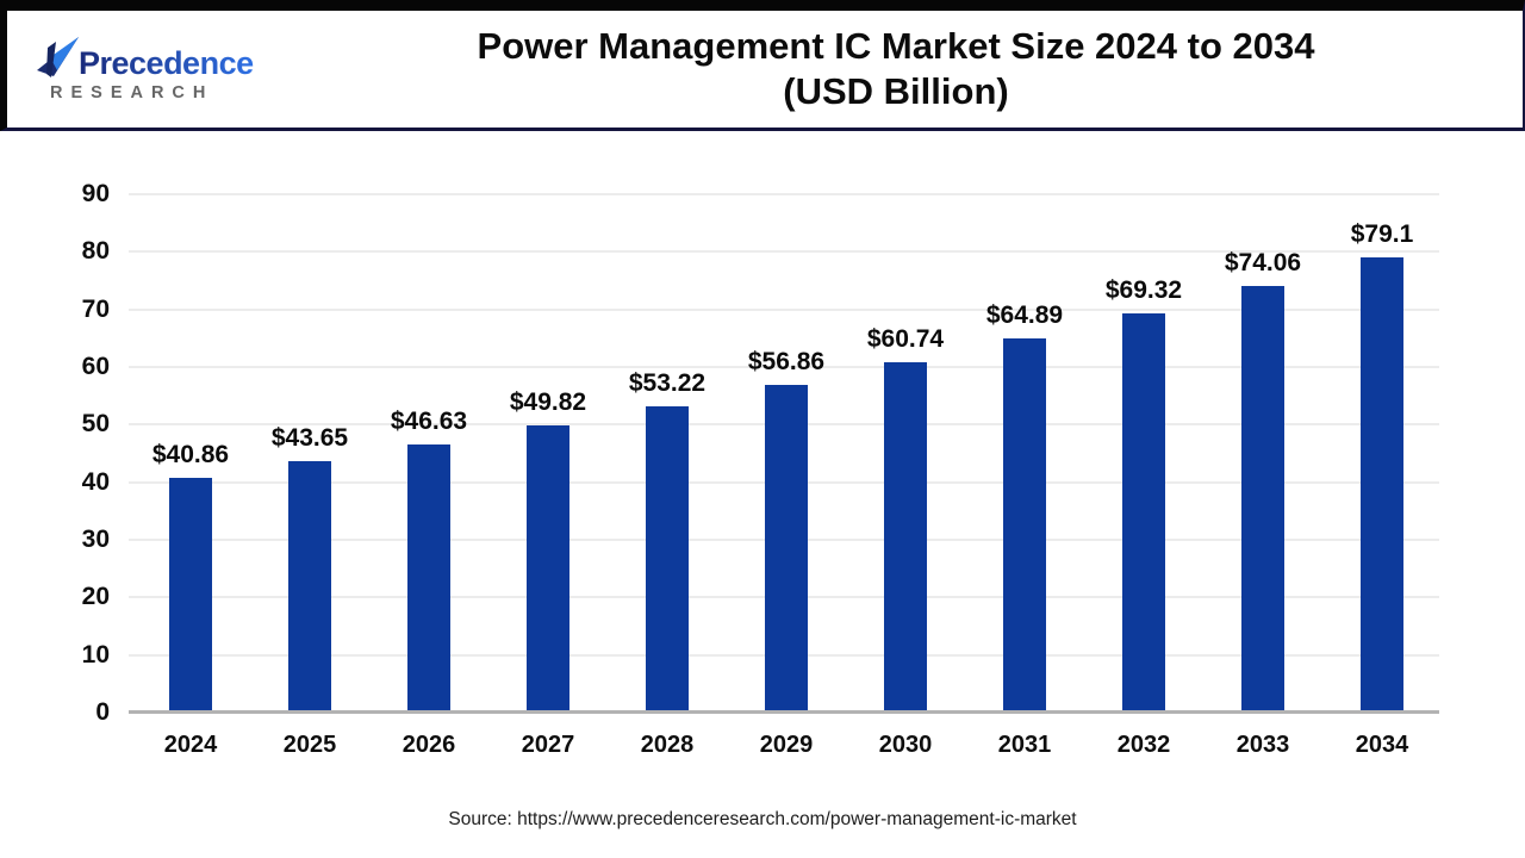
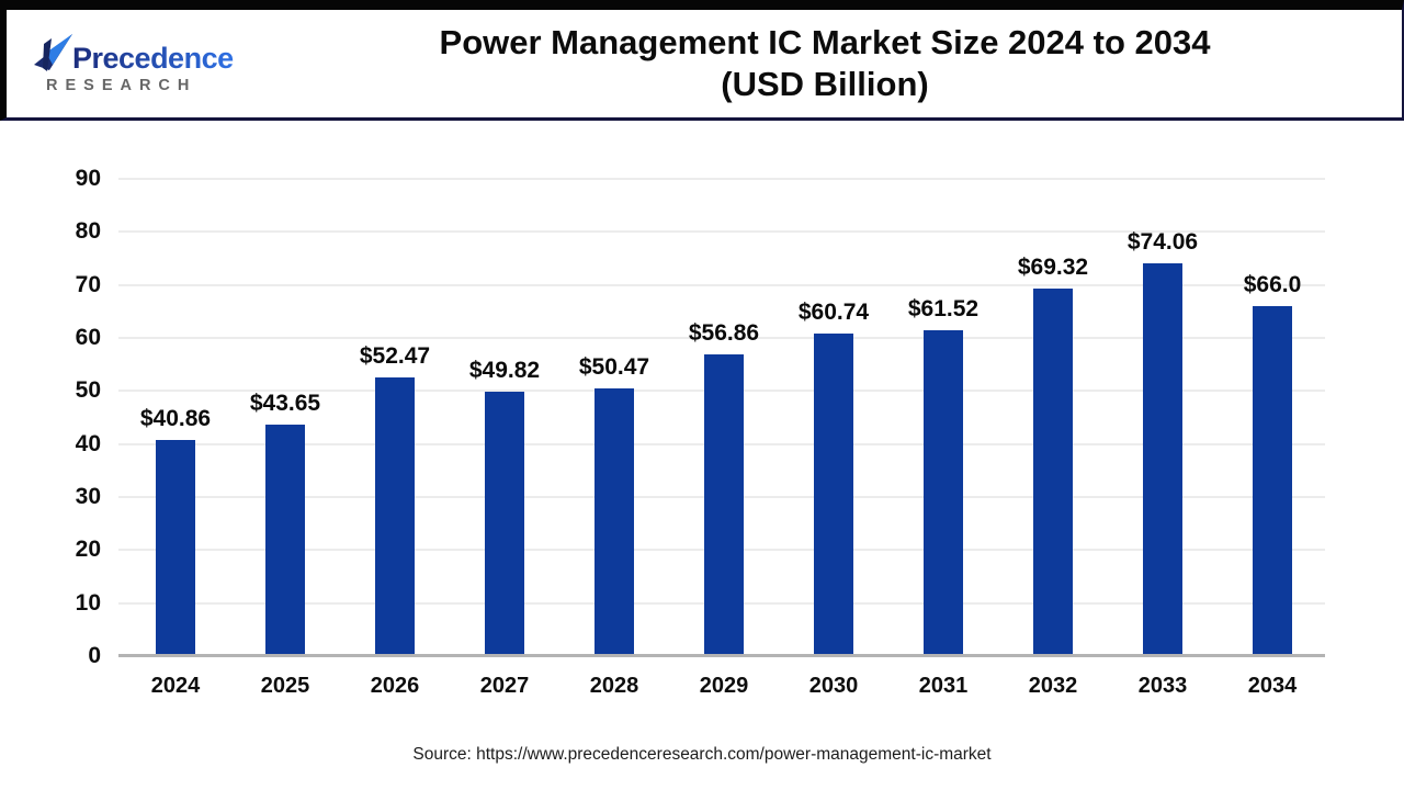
2026: $46.63 -> $52.47
2028: $53.22 -> $50.47
2031: $64.89 -> $61.52
2034: $79.1 -> $66.0
